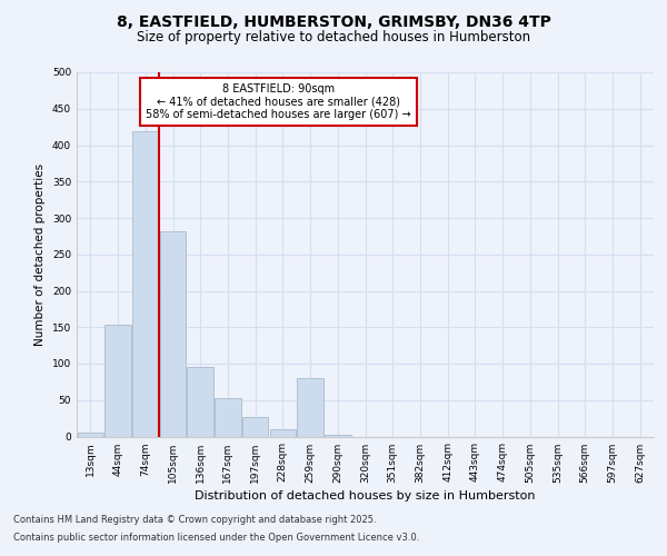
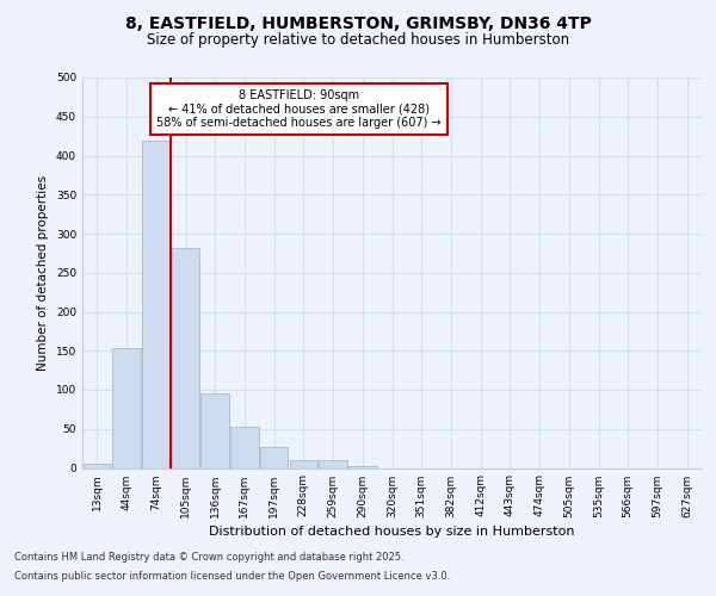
259sqm: 80 -> 10
